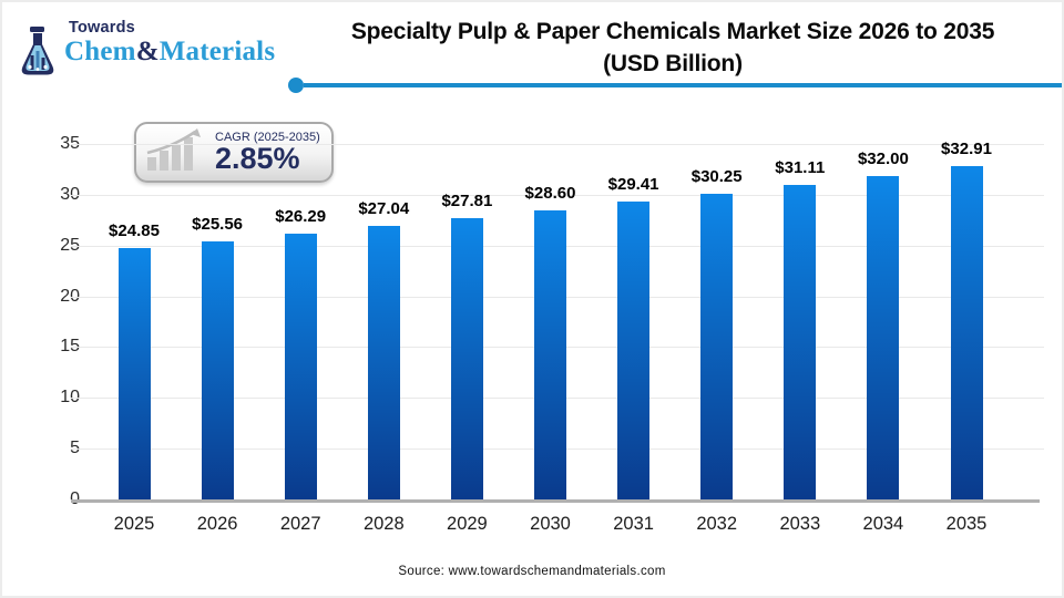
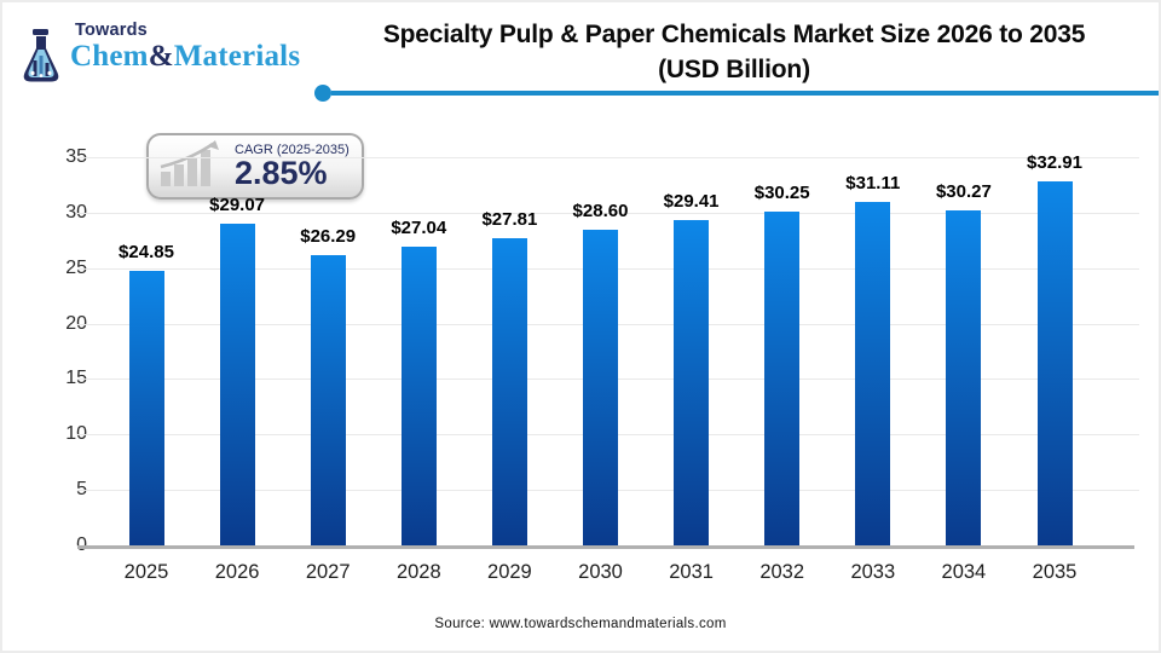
2026: $25.56 -> $29.07
2034: $32.00 -> $30.27
